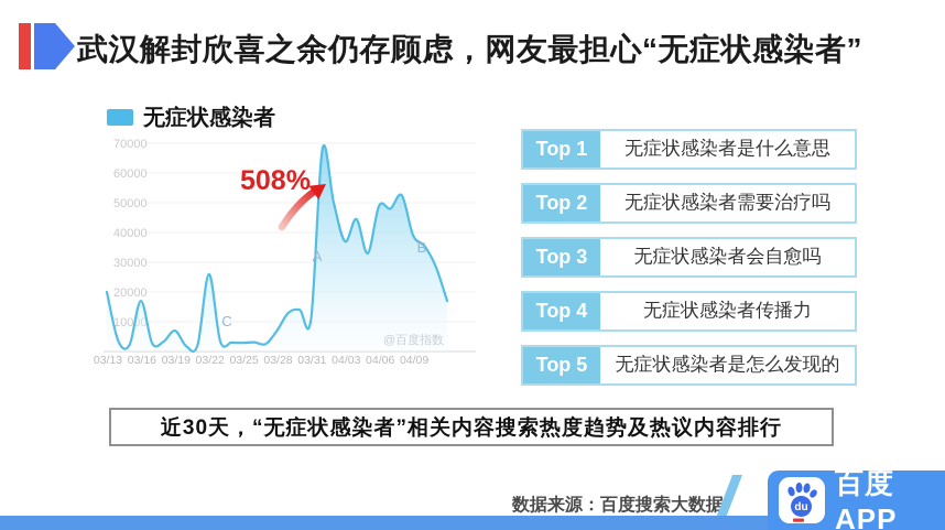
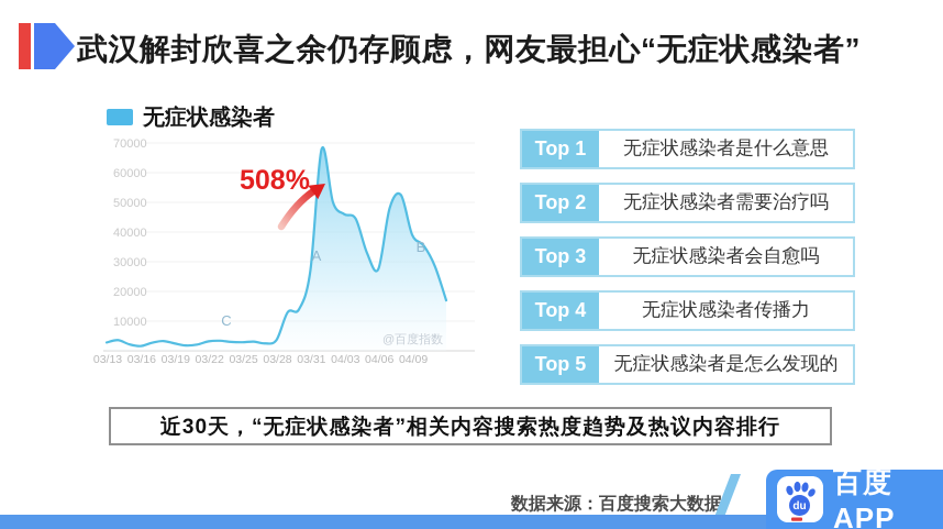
03/13: 20000 -> 3000
03/16: 17000 -> 2000
03/19: 7000 -> 2000
03/22: 26000 -> 3000
03/28: 7000 -> 4000
03/31: 11000 -> 27000
04/03: 37000 -> 46000
04/06: 49000 -> 28000
